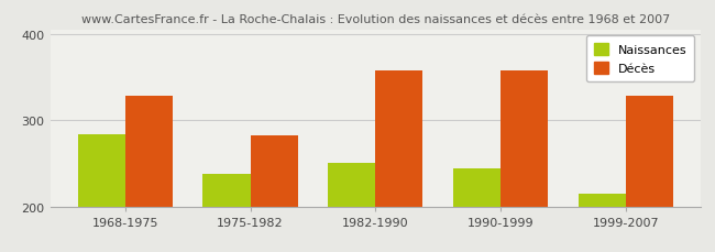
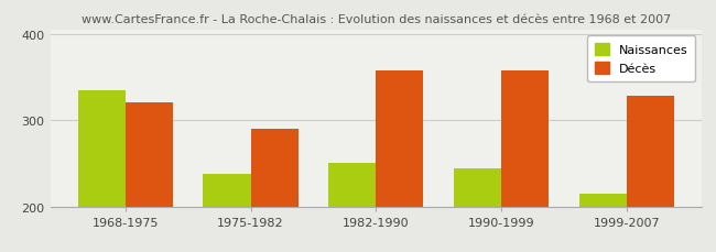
Naissances/1968-1975: 284 -> 335
Décès/1968-1975: 328 -> 320
Décès/1975-1982: 282 -> 290
